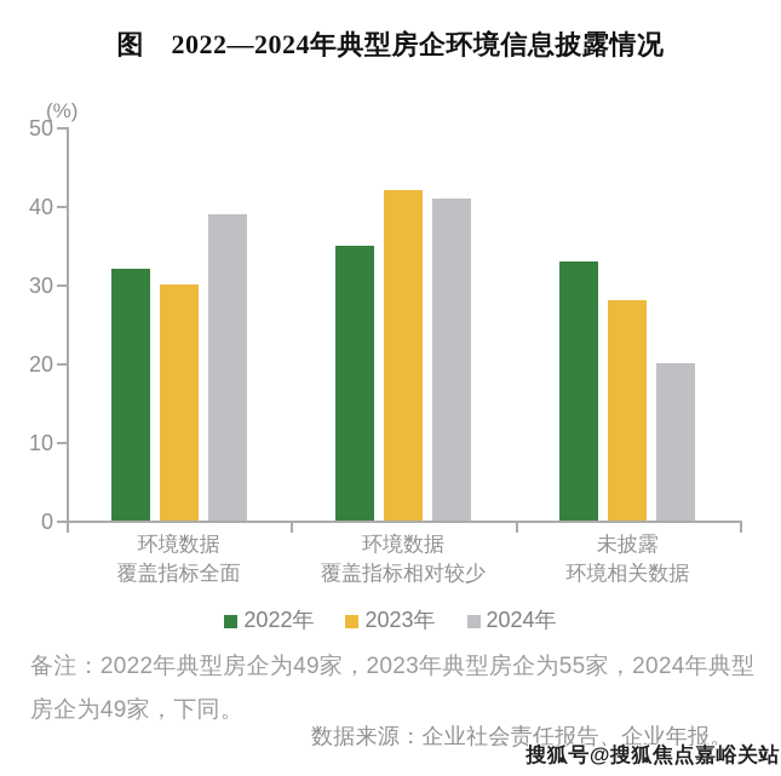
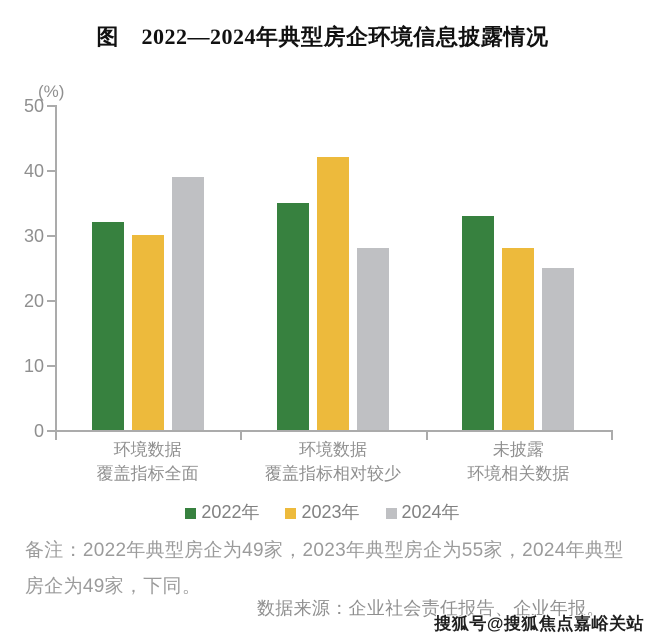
2024年/环境数据 覆盖指标相对较少: 41 -> 28
2024年/未披露 环境相关数据: 20 -> 25
